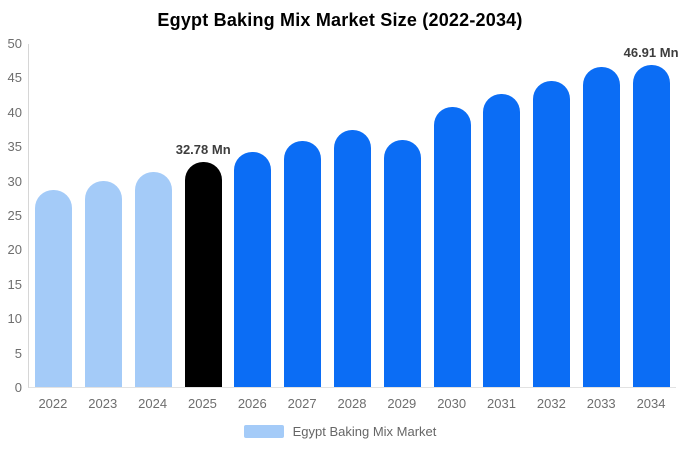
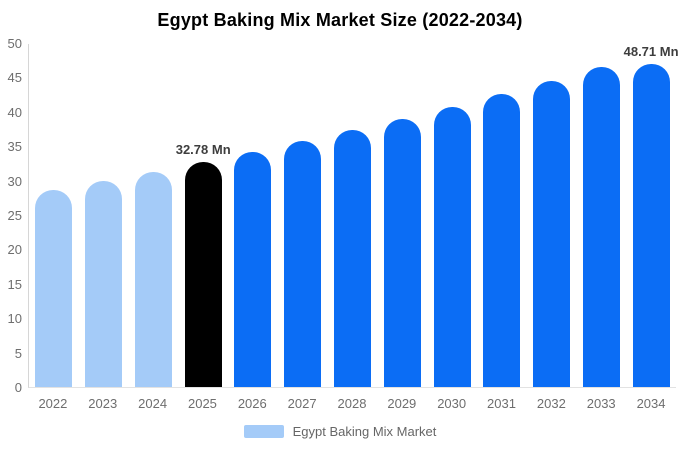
2029: 36 -> 39
2034: 46.91 -> 48.71
